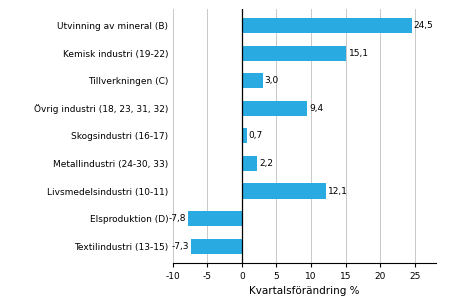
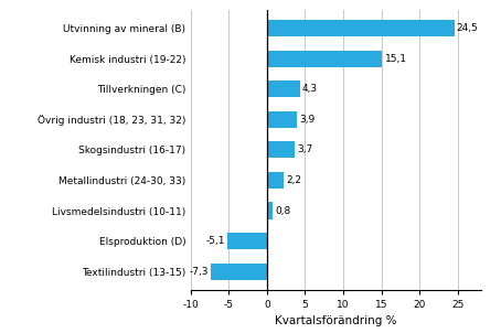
Tillverkningen (C): 3,0 -> 4,3
Övrig industri (18, 23, 31, 32): 9,4 -> 3,9
Skogsindustri (16-17): 0,7 -> 3,7
Livsmedelsindustri (10-11): 12,1 -> 0,8
Elsproduktion (D): -7,8 -> -5,1
